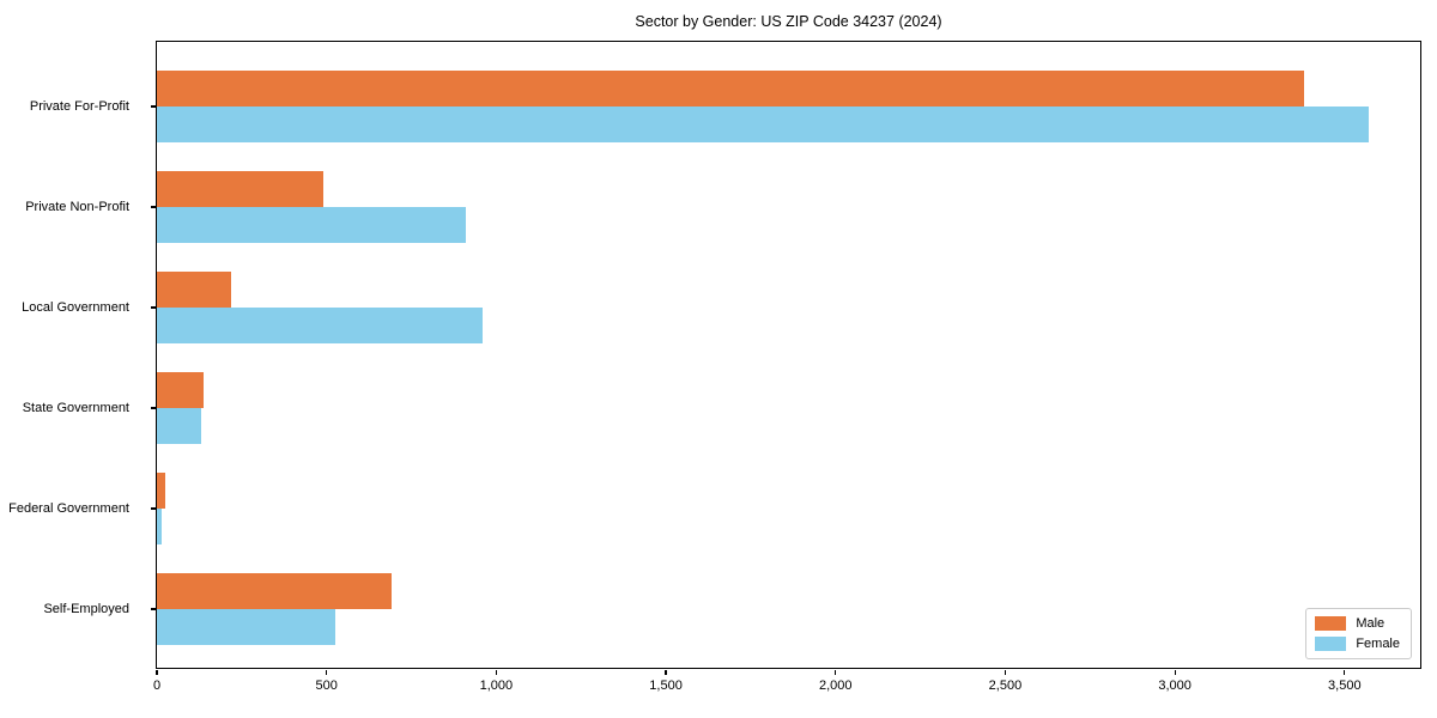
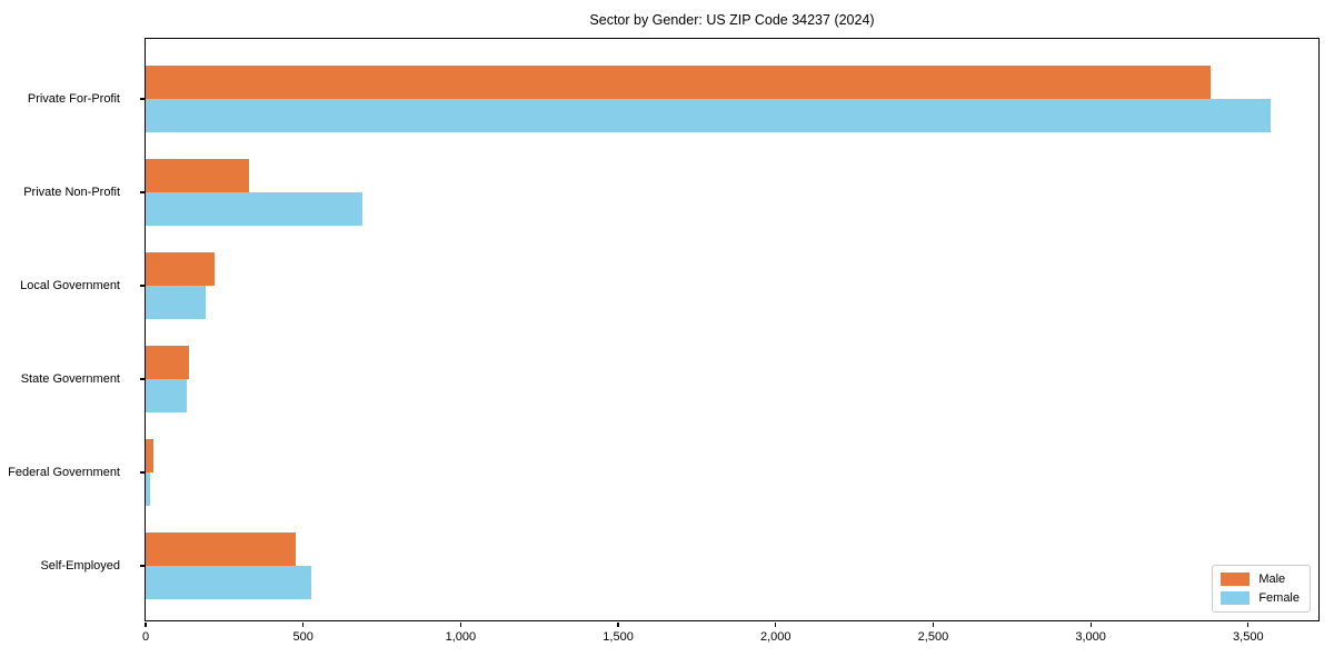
Male/Private Non-Profit: 490 -> 330
Female/Private Non-Profit: 910 -> 690
Female/Local Government: 960 -> 190
Male/Self-Employed: 690 -> 480
